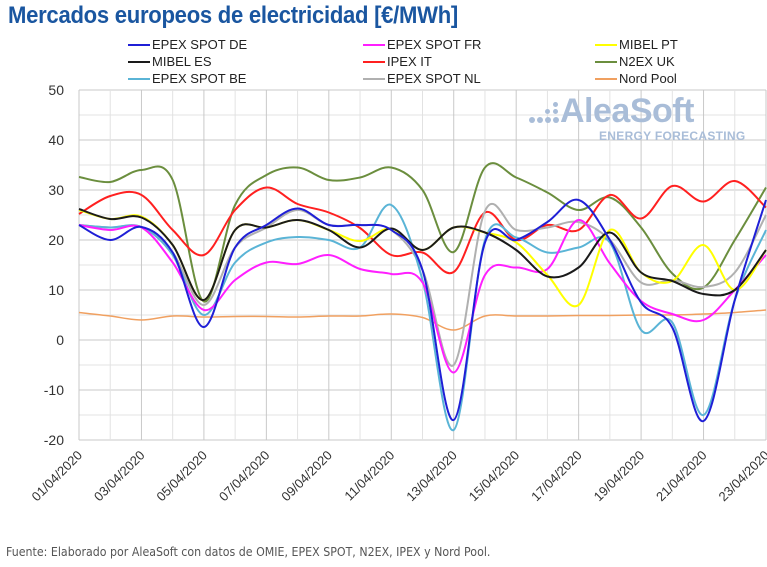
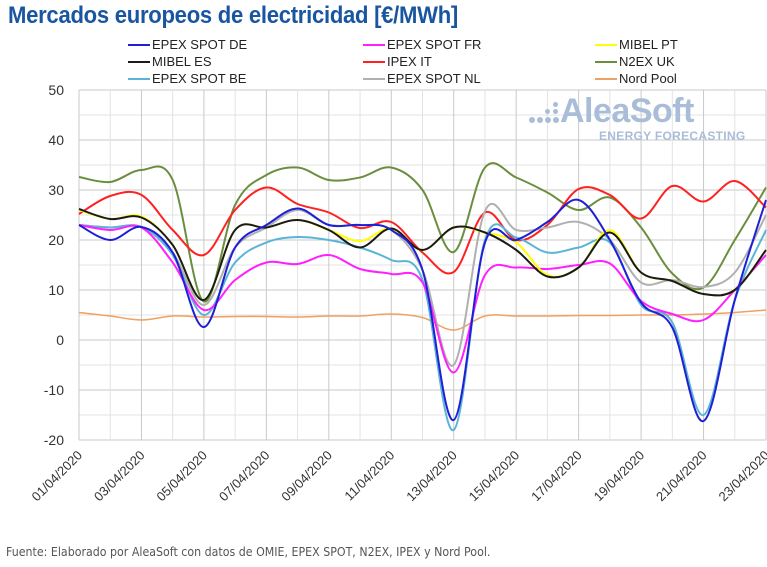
IPEX IT/11/04/2020: 17 -> 24
EPEX SPOT BE/11/04/2020: 27 -> 16
EPEX SPOT FR/17/04/2020: 24 -> 15
MIBEL PT/17/04/2020: 7 -> 14
IPEX IT/17/04/2020: 22 -> 30
EPEX SPOT BE/19/04/2020: 2 -> 7
MIBEL PT/21/04/2020: 19 -> 9
